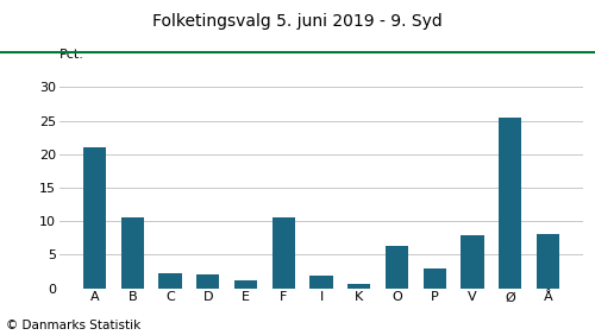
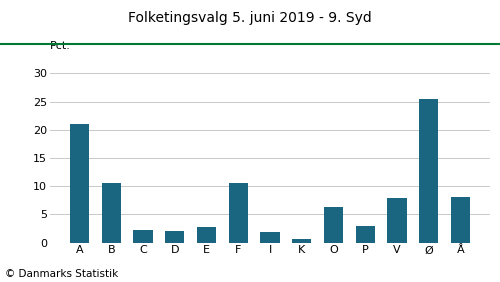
E: 1.1 -> 2.8
